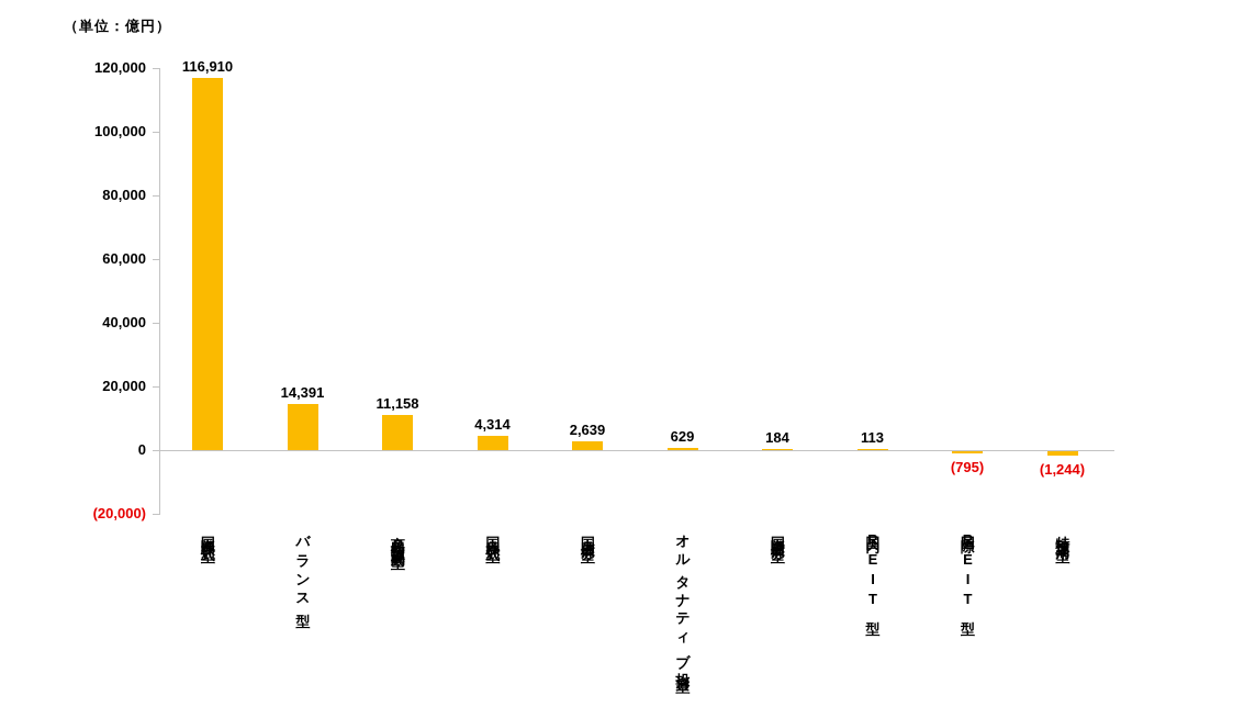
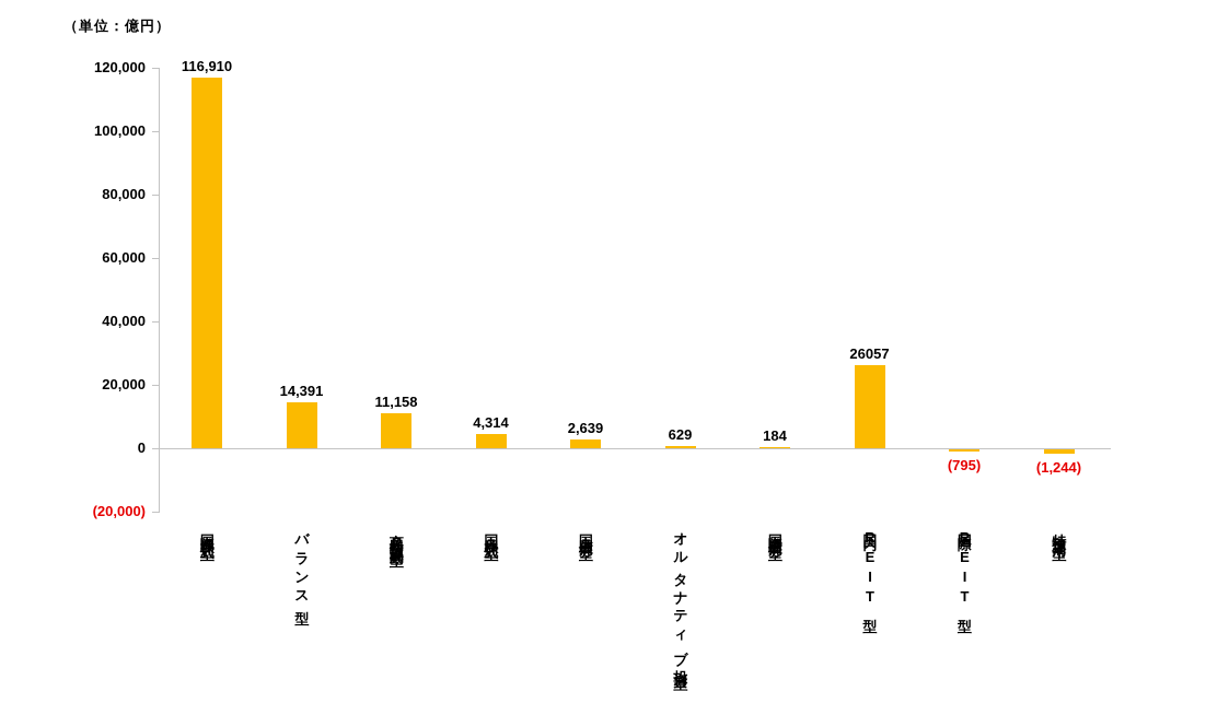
国内REIT型: 113 -> 26057
